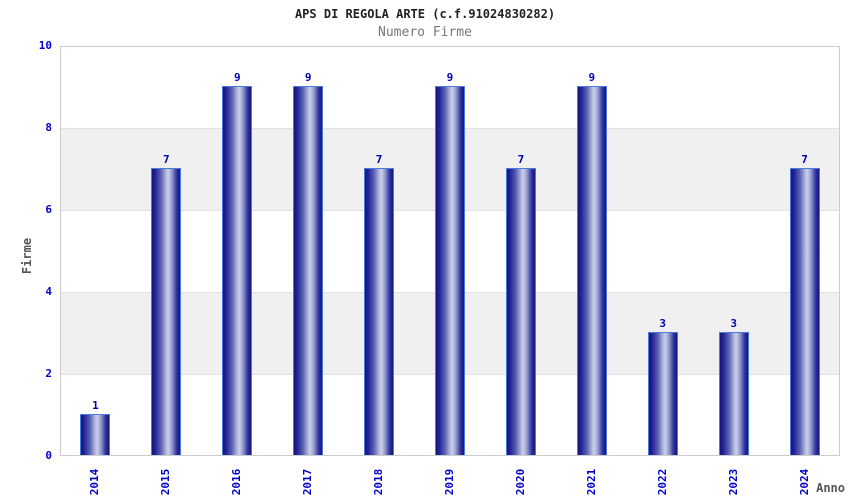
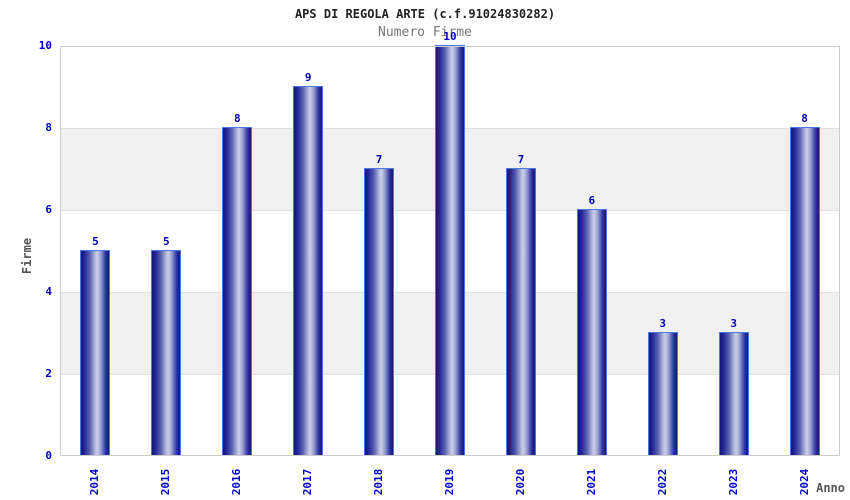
2014: 1 -> 5
2015: 7 -> 5
2016: 9 -> 8
2019: 9 -> 10
2021: 9 -> 6
2024: 7 -> 8
